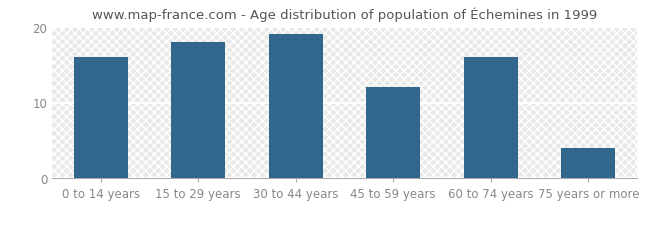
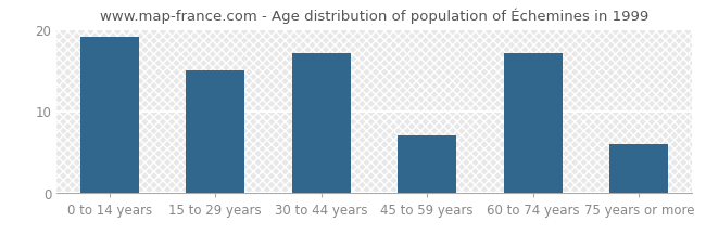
0 to 14 years: 16 -> 19
15 to 29 years: 18 -> 15
30 to 44 years: 19 -> 17
45 to 59 years: 12 -> 7
60 to 74 years: 16 -> 17
75 years or more: 4 -> 6
